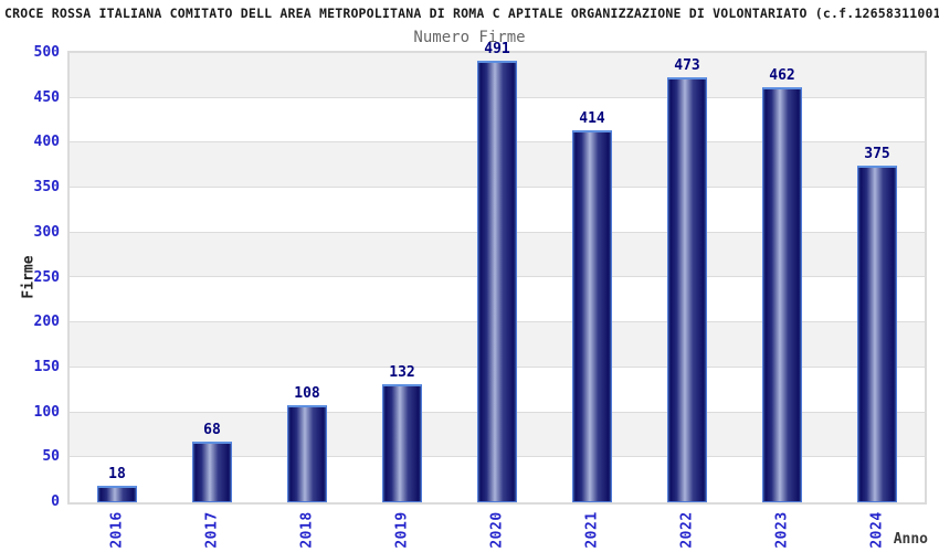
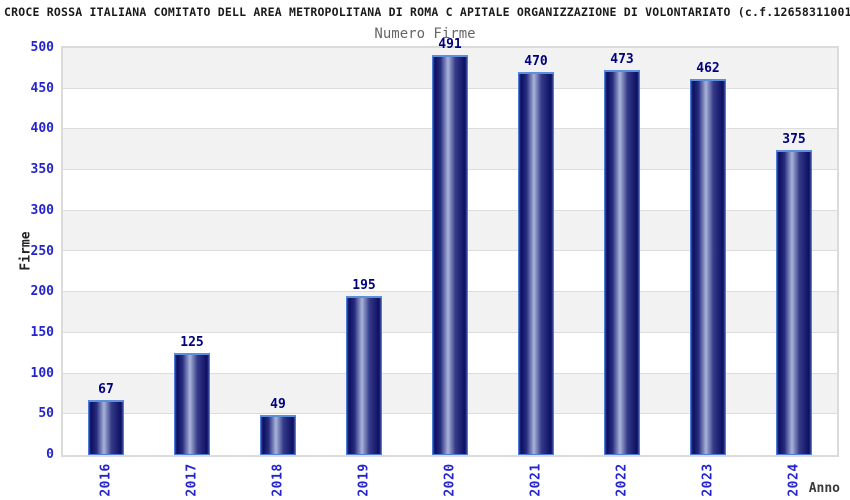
2016: 18 -> 67
2017: 68 -> 125
2018: 108 -> 49
2019: 132 -> 195
2021: 414 -> 470
